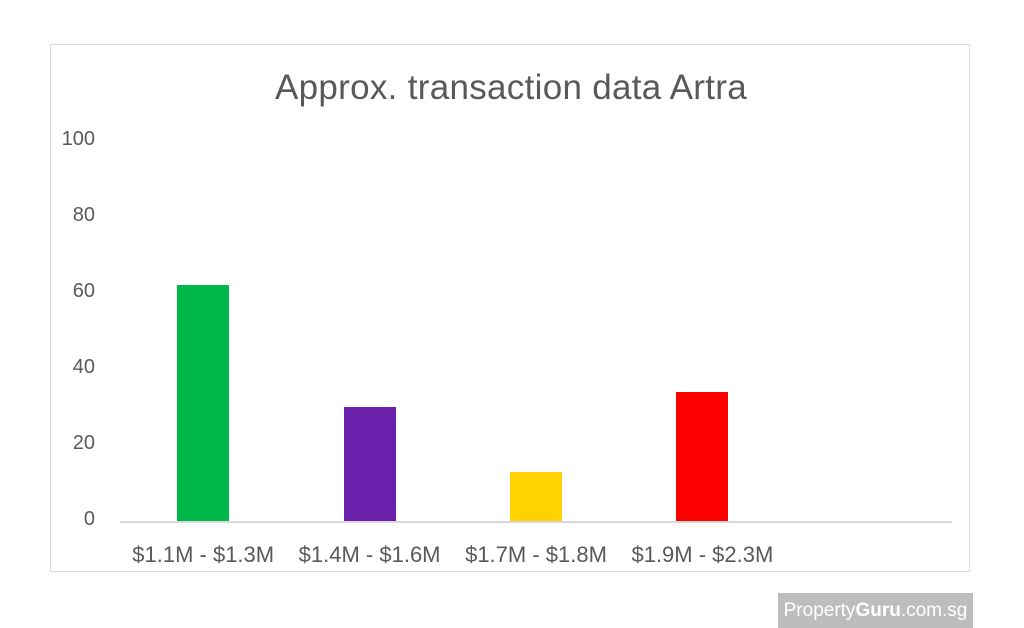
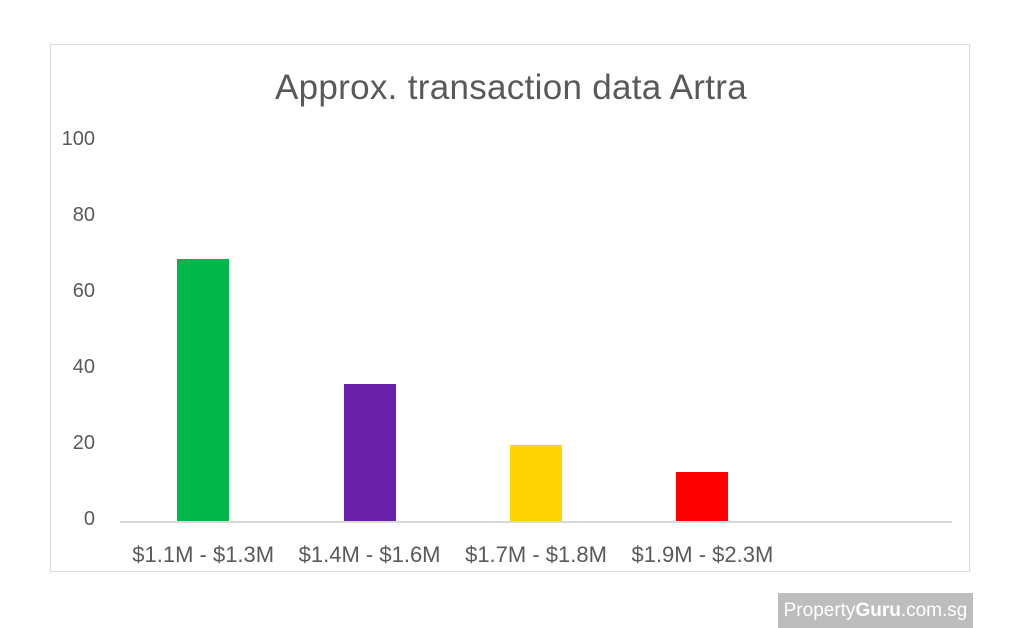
$1.1M - $1.3M: 62 -> 69
$1.4M - $1.6M: 30 -> 36
$1.7M - $1.8M: 13 -> 20
$1.9M - $2.3M: 34 -> 13
